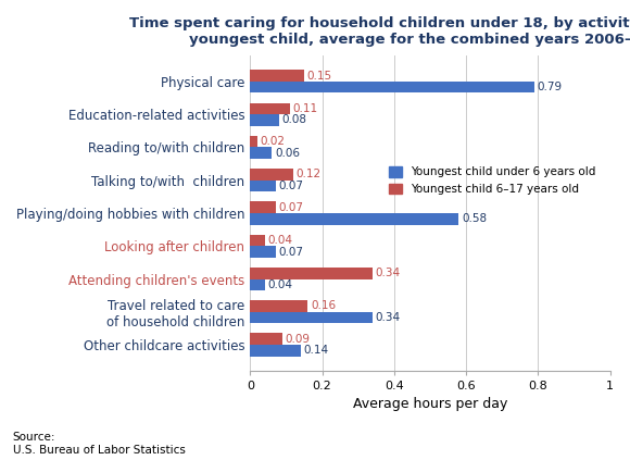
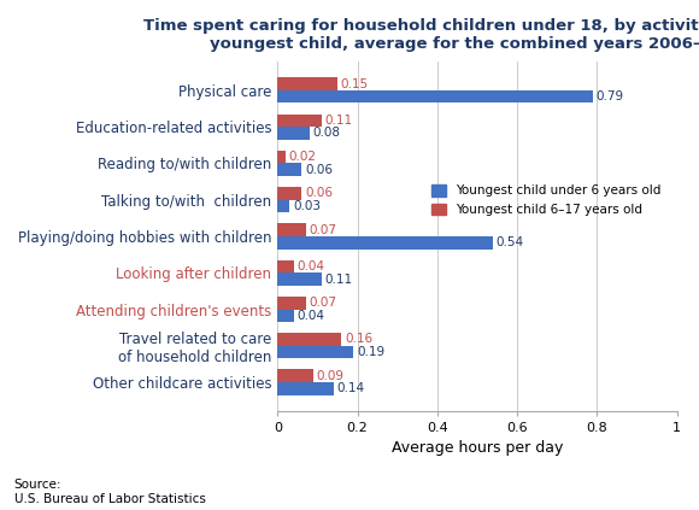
Youngest child 6–17 years old/Talking to/with children: 0.12 -> 0.06
Youngest child under 6 years old/Talking to/with children: 0.07 -> 0.03
Youngest child under 6 years old/Playing/doing hobbies with children: 0.58 -> 0.54
Youngest child under 6 years old/Looking after children: 0.07 -> 0.11
Youngest child 6–17 years old/Attending children's events: 0.34 -> 0.07
Youngest child under 6 years old/Travel related to care of household children: 0.34 -> 0.19
